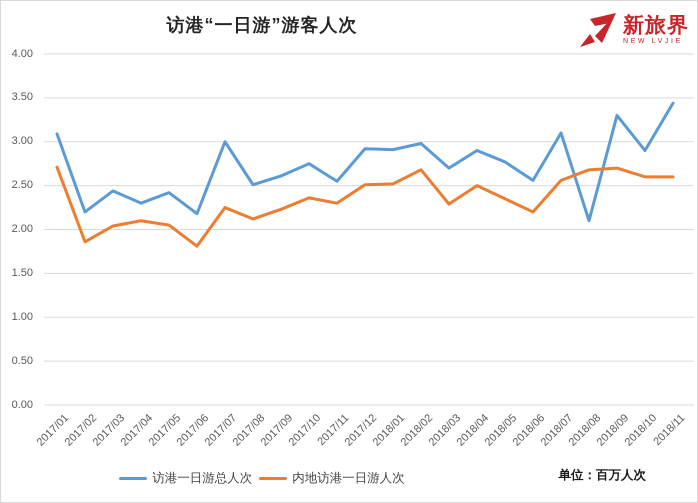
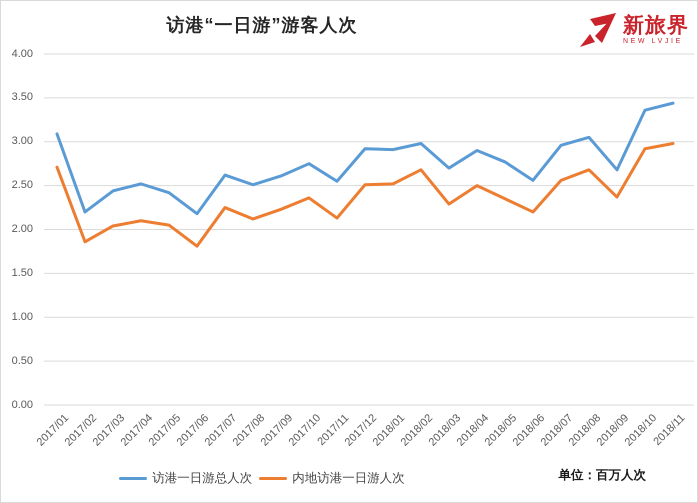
访港一日游总人次/2017/04: 2.3 -> 2.5
访港一日游总人次/2017/07: 3.0 -> 2.6
内地访港一日游人次/2017/11: 2.3 -> 2.1
访港一日游总人次/2018/07: 3.1 -> 3.0
访港一日游总人次/2018/08: 2.1 -> 3.0
访港一日游总人次/2018/09: 3.3 -> 2.7
内地访港一日游人次/2018/09: 2.7 -> 2.4
访港一日游总人次/2018/10: 2.9 -> 3.4
内地访港一日游人次/2018/10: 2.6 -> 2.9
内地访港一日游人次/2018/11: 2.6 -> 3.0
